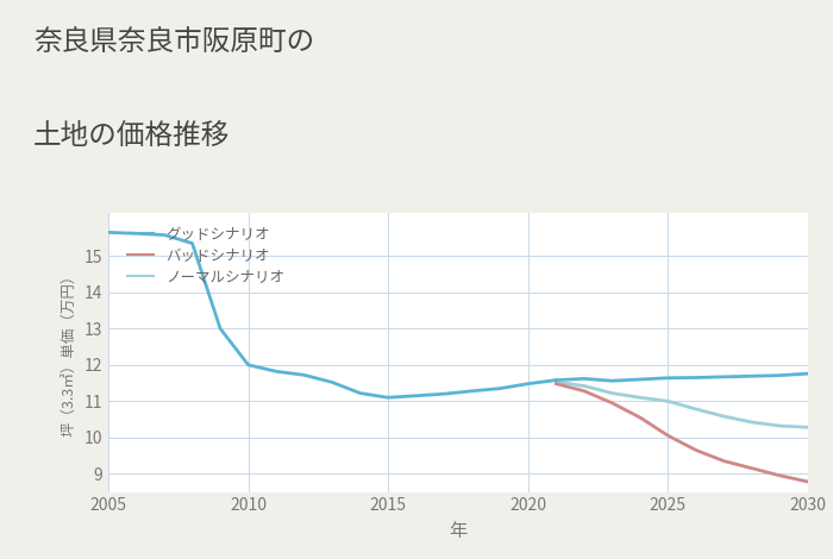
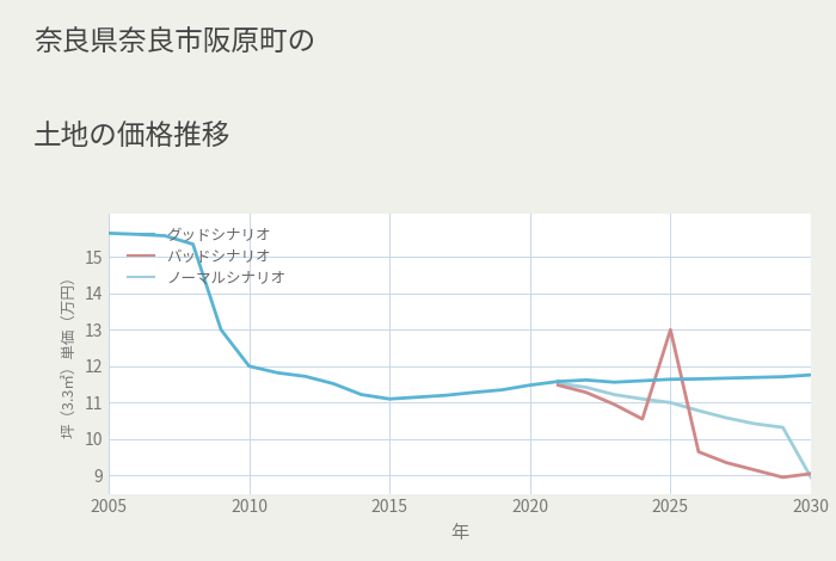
バッドシナリオ/2025: 10.05 -> 13.00
バッドシナリオ/2030: 8.78 -> 9.05
ノーマルシナリオ/2030: 10.28 -> 8.95
